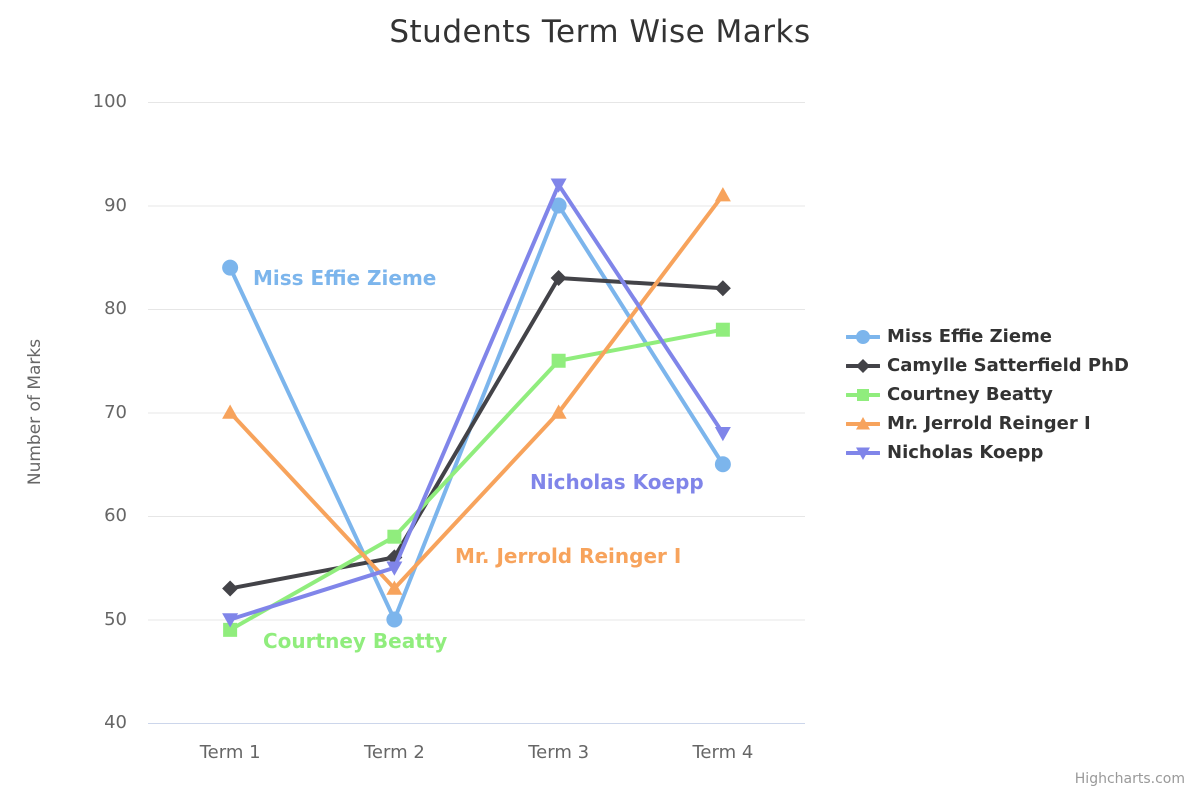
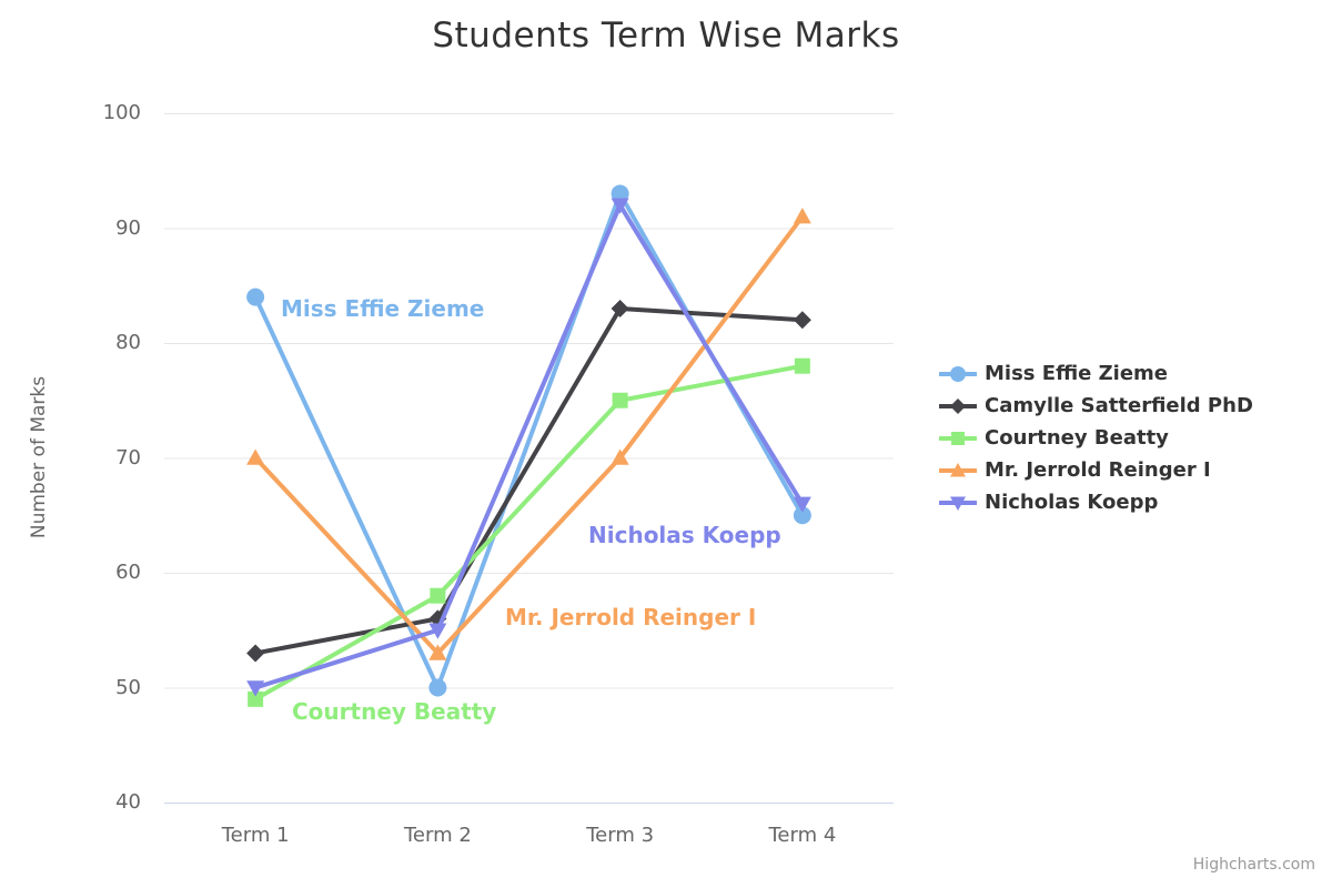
Miss Effie Zieme/Term 3: 90 -> 93
Nicholas Koepp/Term 4: 68 -> 66
